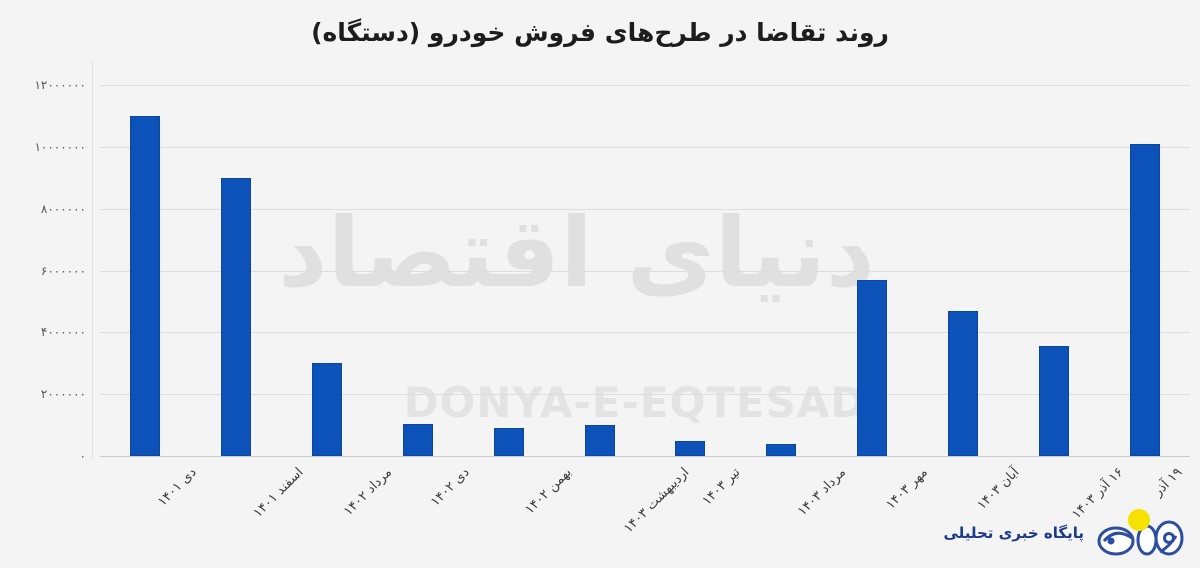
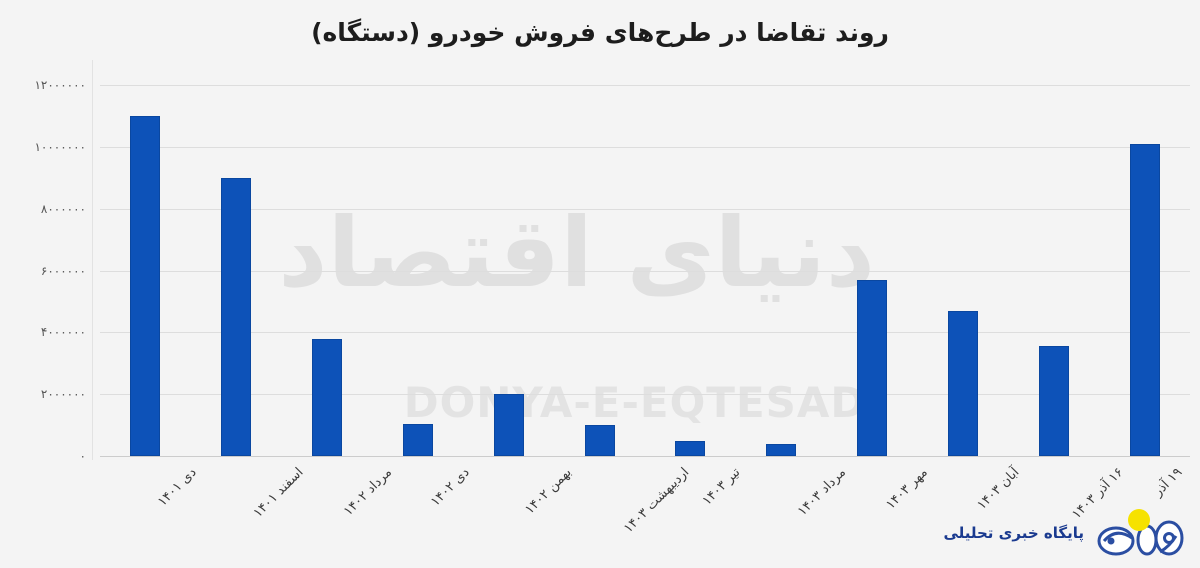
مرداد ۱۴۰۲: 3000000 -> 3800000
بهمن ۱۴۰۲: 900000 -> 2000000
